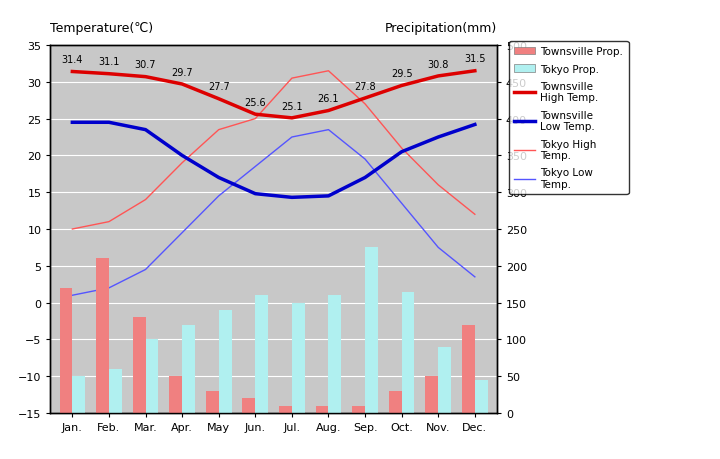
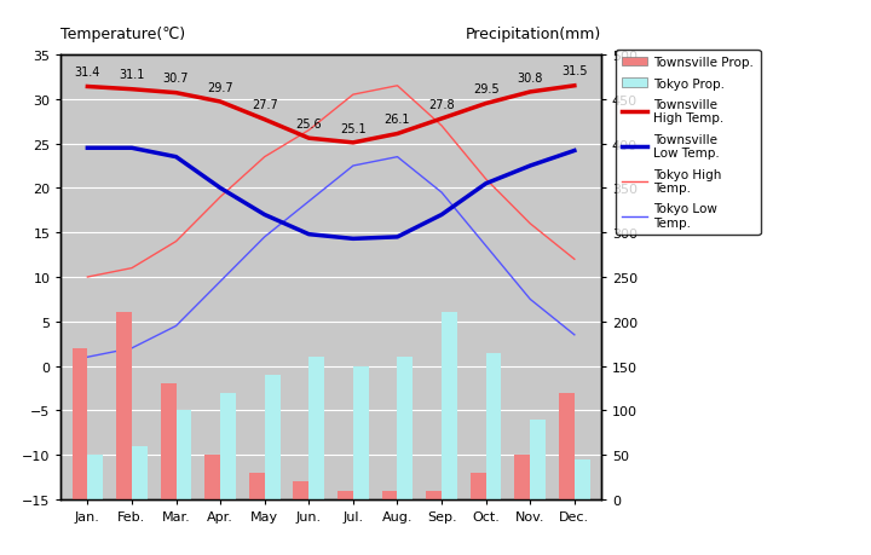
Tokyo High Temp./Jun.: 25.0 -> 26.5
Tokyo Prop./Sep.: 226 -> 210
